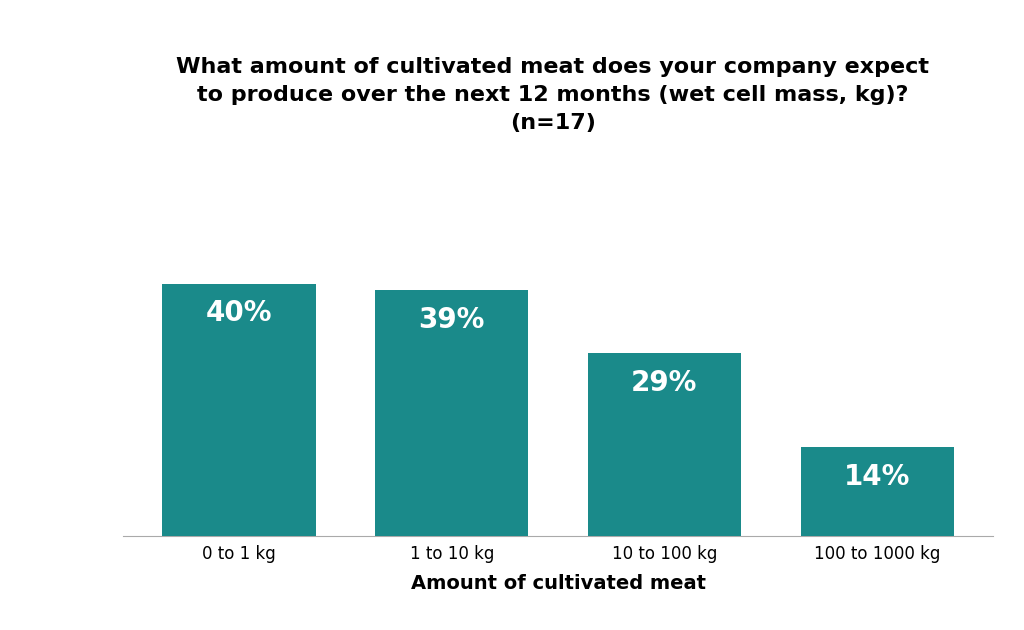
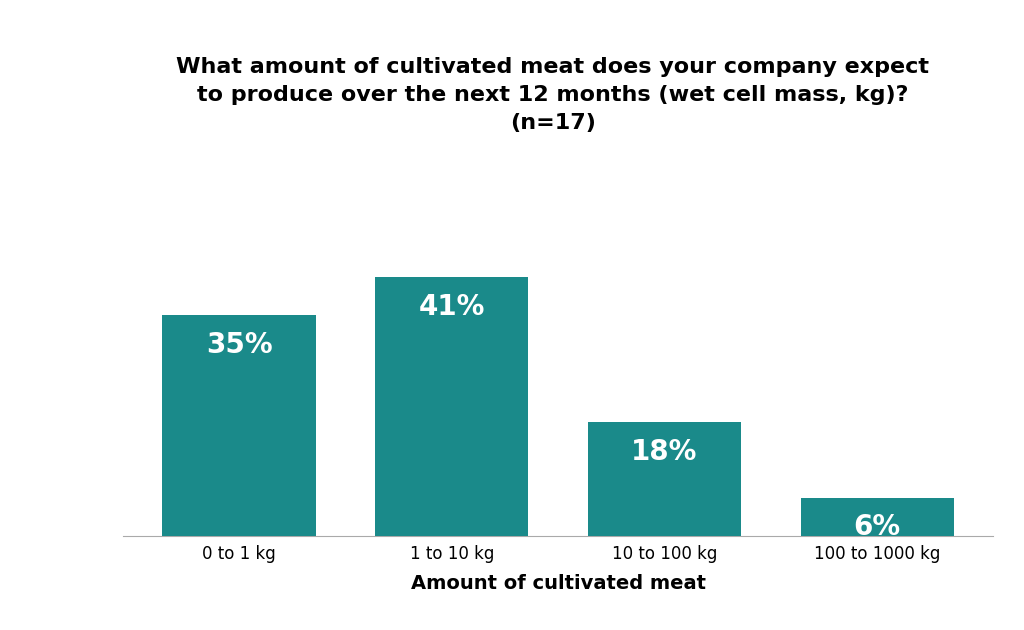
0 to 1 kg: 40% -> 35%
1 to 10 kg: 39% -> 41%
10 to 100 kg: 29% -> 18%
100 to 1000 kg: 14% -> 6%
